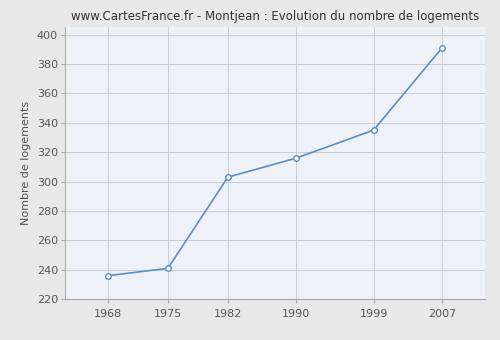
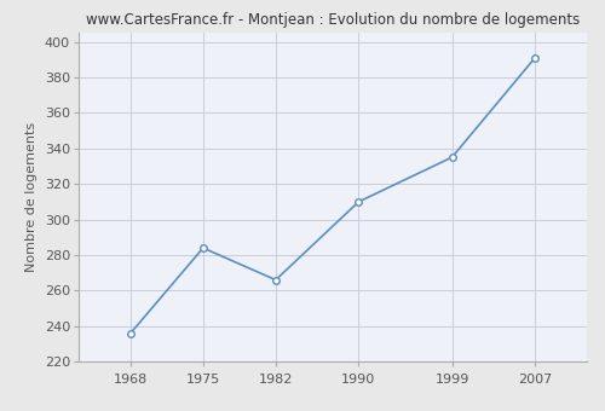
1975: 241 -> 284
1982: 303 -> 266
1990: 316 -> 310
